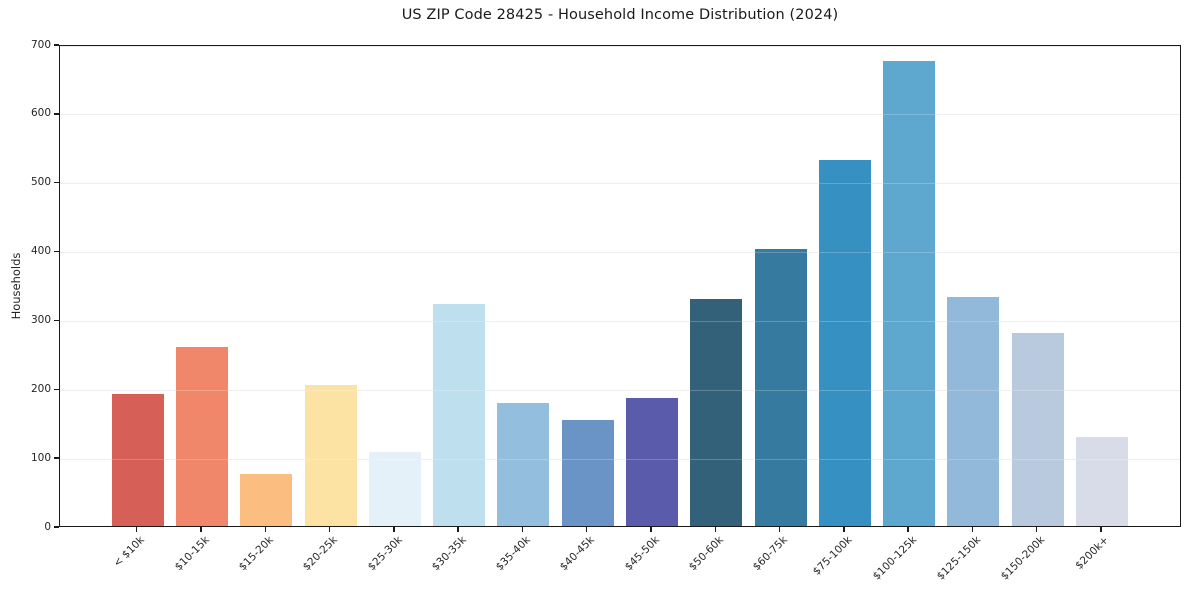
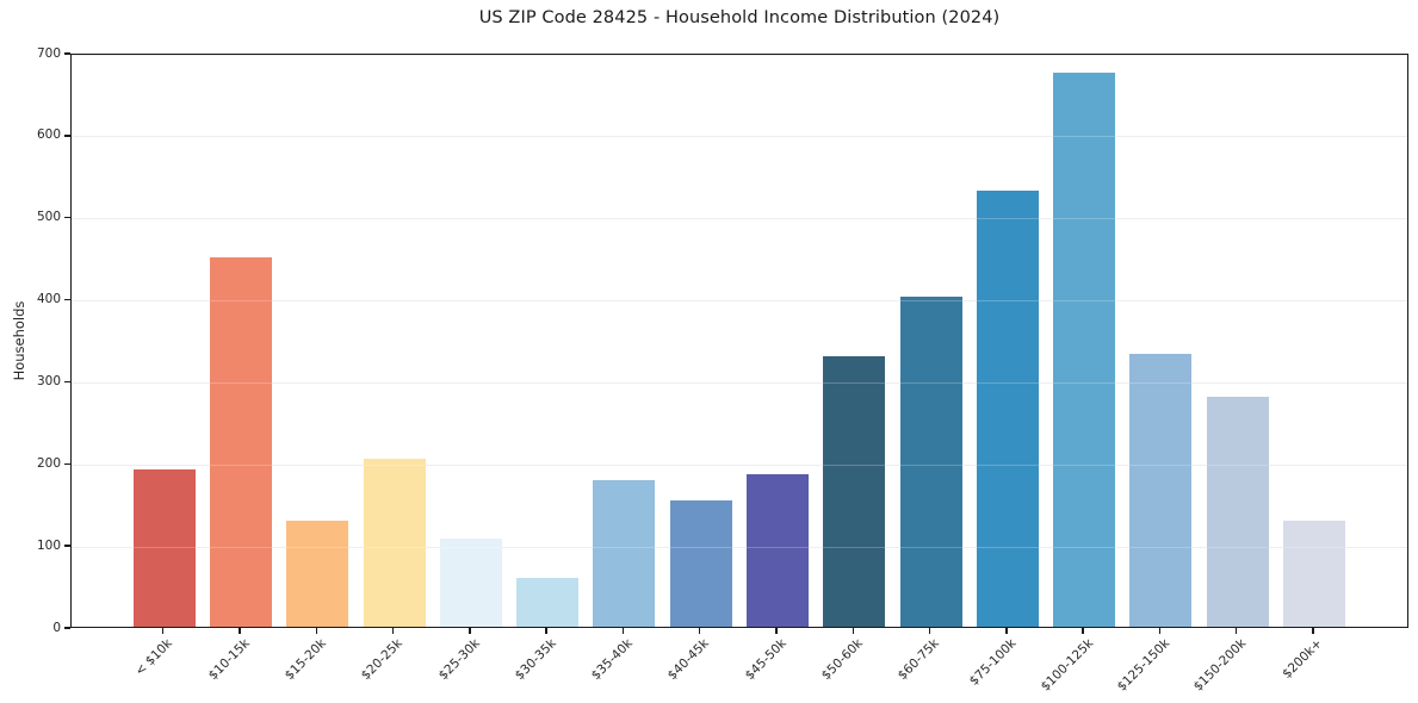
$10-15k: 260 -> 450
$15-20k: 80 -> 130
$30-35k: 320 -> 60
